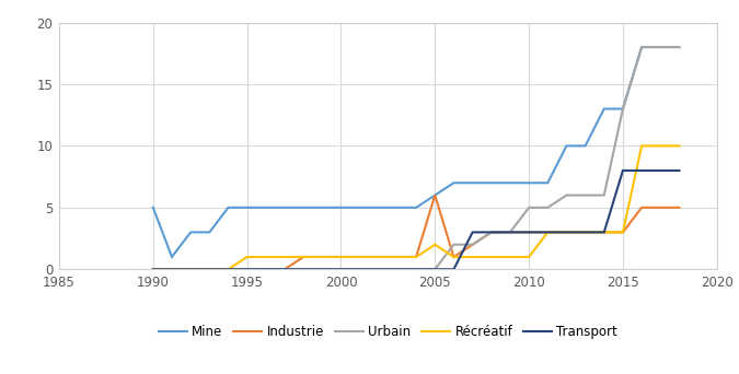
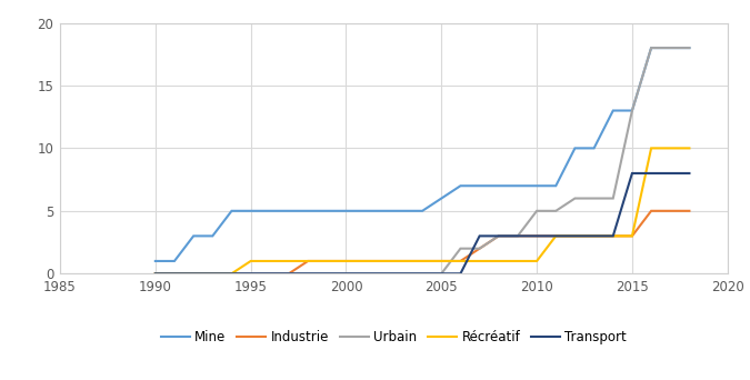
Mine/1990: 5 -> 1
Industrie/2005: 6 -> 1
Récréatif/2005: 2 -> 1
